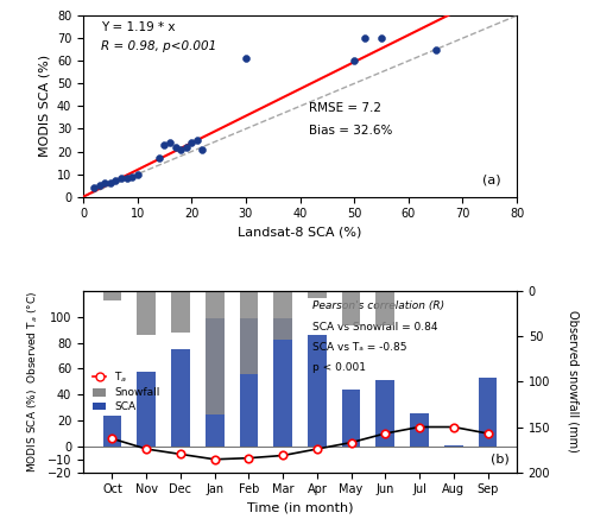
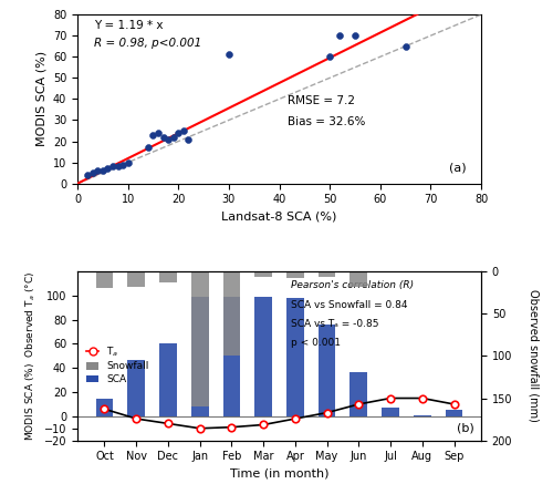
SCA/Oct: 24 -> 15
Snowfall/Oct: 10 -> 20
SCA/Nov: 58 -> 47
Snowfall/Nov: 48 -> 18
SCA/Dec: 75 -> 60
Snowfall/Dec: 46 -> 13
Snowfall/Jan: 136 -> 160
Snowfall/Feb: 92 -> 100
Snowfall/Mar: 54 -> 7
SCA/Apr: 86 -> 98
SCA/May: 44 -> 76
Snowfall/May: 38 -> 6
SCA/Jun: 51 -> 37
Snowfall/Jun: 38 -> 18
SCA/Jul: 26 -> 7
SCA/Sep: 53 -> 5
